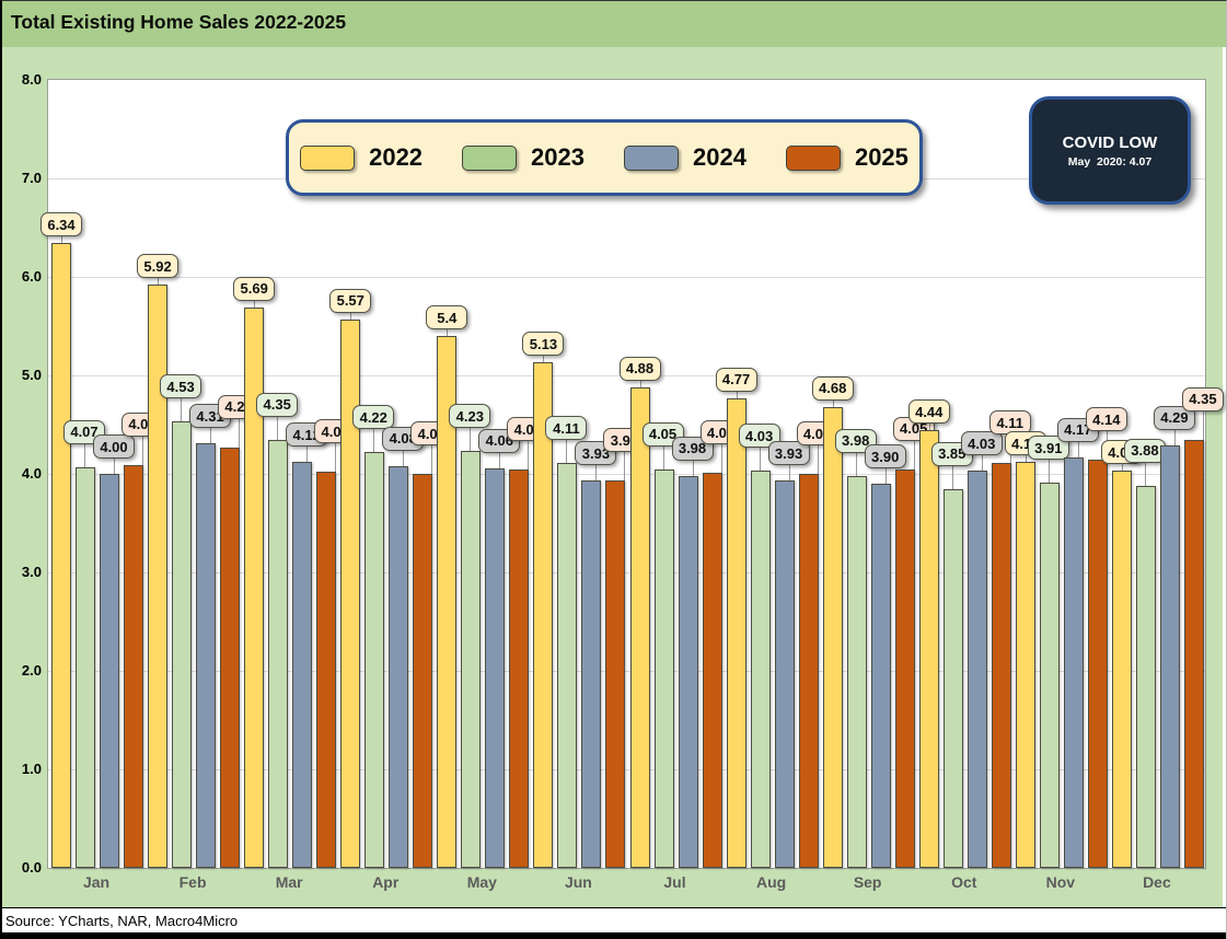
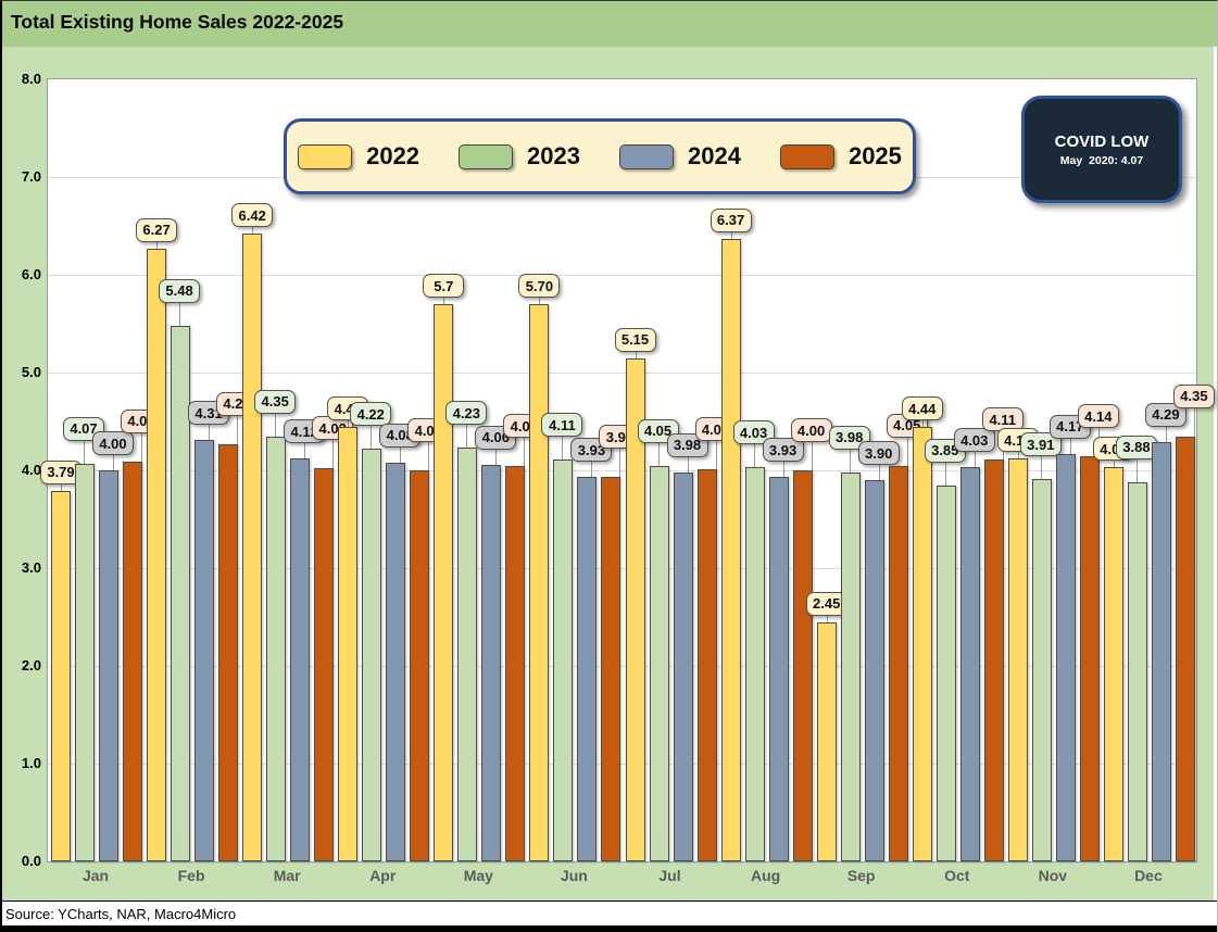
2022/Jan: 6.34 -> 3.79
2022/Feb: 5.92 -> 6.27
2023/Feb: 4.53 -> 5.48
2022/Mar: 5.69 -> 6.42
2022/Apr: 5.57 -> 4.44
2022/May: 5.4 -> 5.7
2022/Jun: 5.13 -> 5.70
2022/Jul: 4.88 -> 5.15
2022/Aug: 4.77 -> 6.37
2022/Sep: 4.68 -> 2.45
